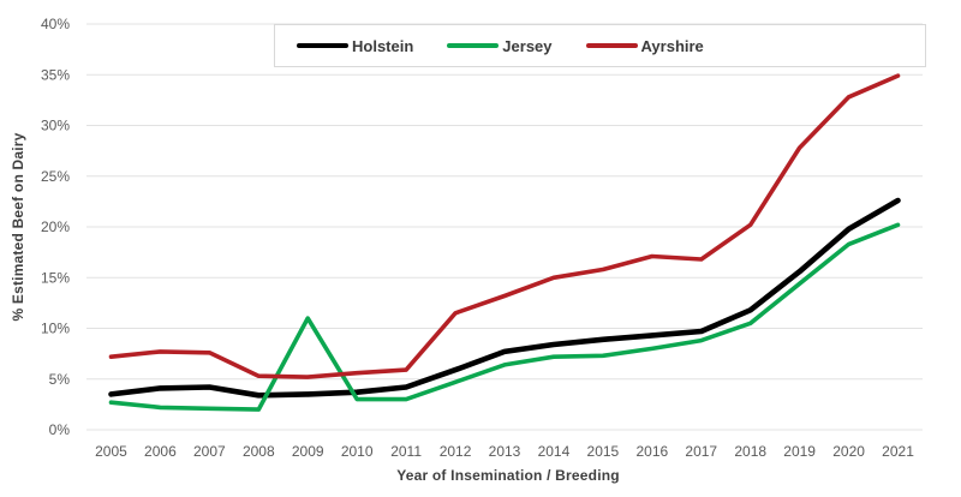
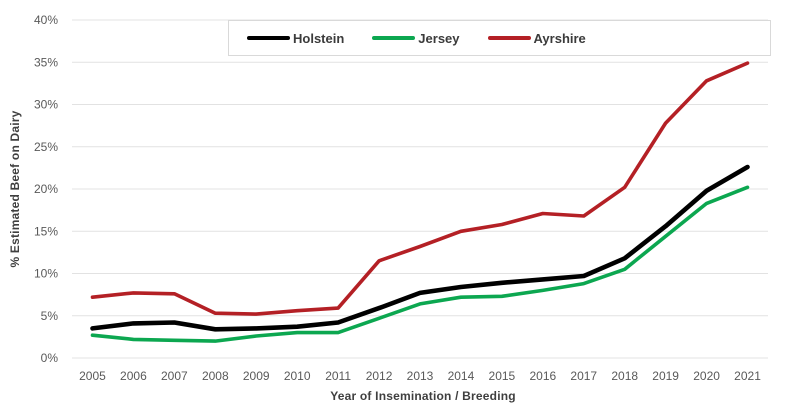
Jersey/2009: 11% -> 3%
